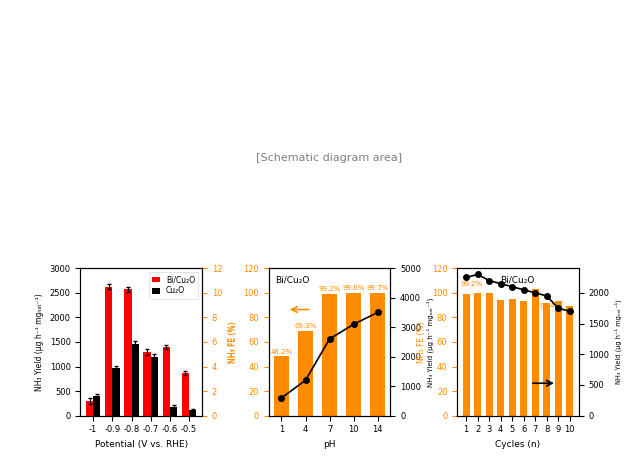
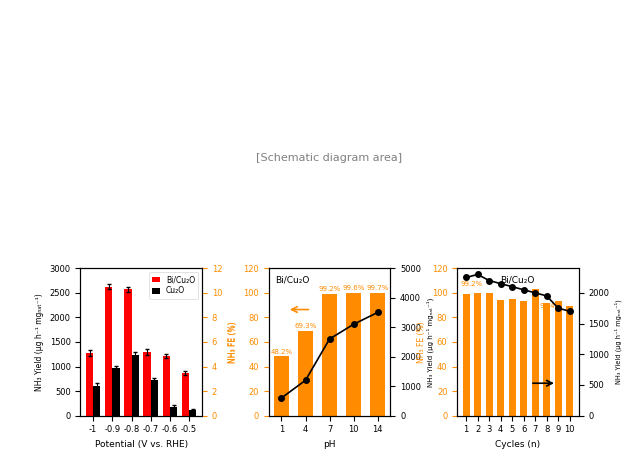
Bi/Cu₂O/-1: 300 -> 1280
Cu₂O/-1: 400 -> 610
Cu₂O/-0.8: 1450 -> 1230
Cu₂O/-0.7: 1200 -> 720
Bi/Cu₂O/-0.6: 1400 -> 1220
